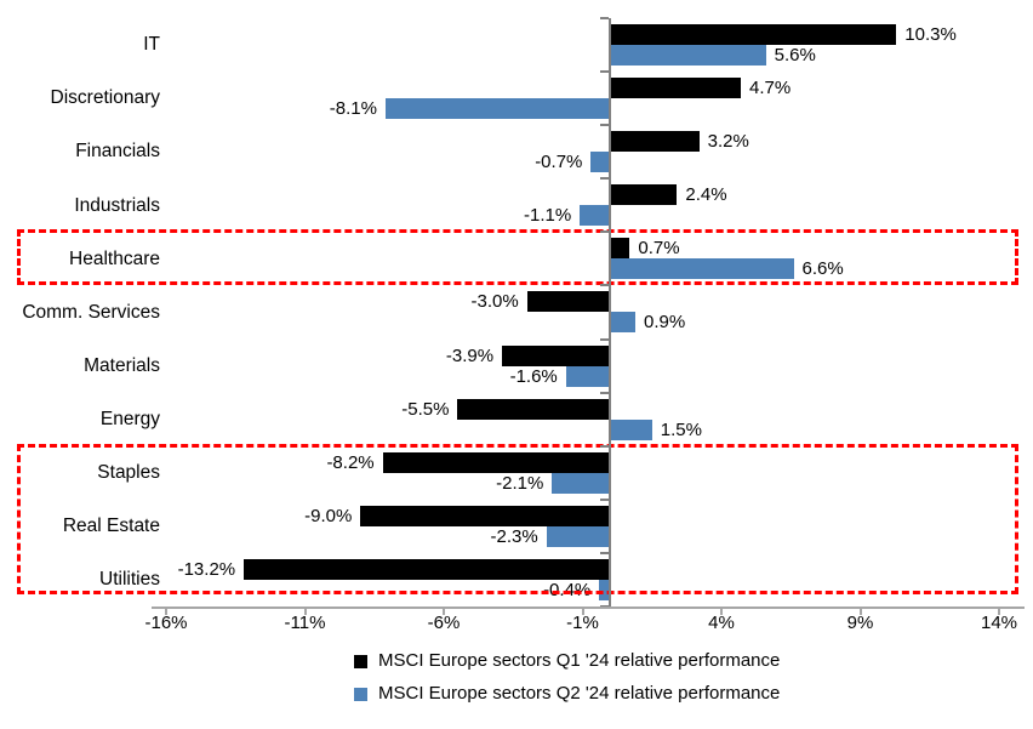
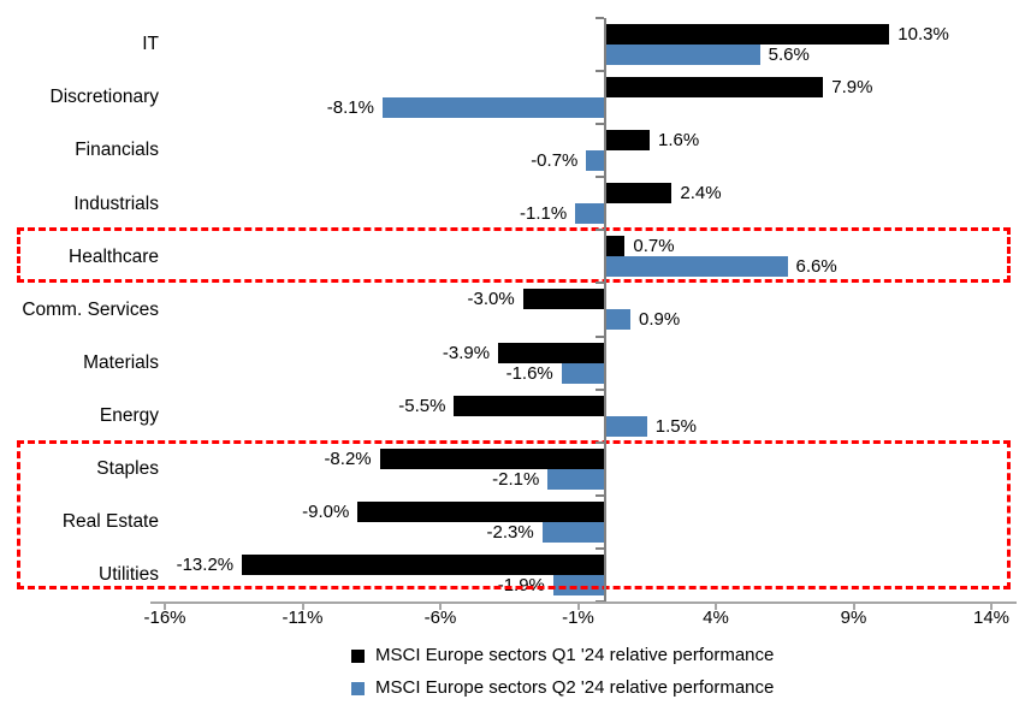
MSCI Europe sectors Q1 '24 relative performance/Discretionary: 4.7% -> 7.9%
MSCI Europe sectors Q1 '24 relative performance/Financials: 3.2% -> 1.6%
MSCI Europe sectors Q2 '24 relative performance/Utilities: -0.4% -> -1.9%
